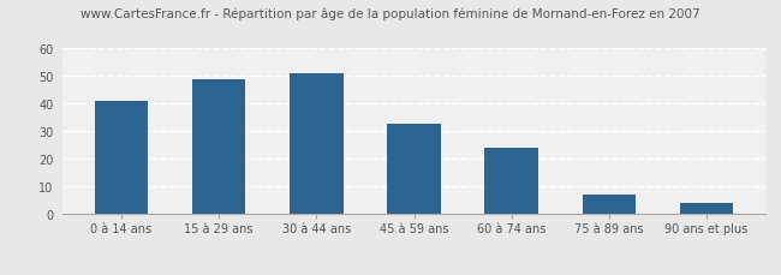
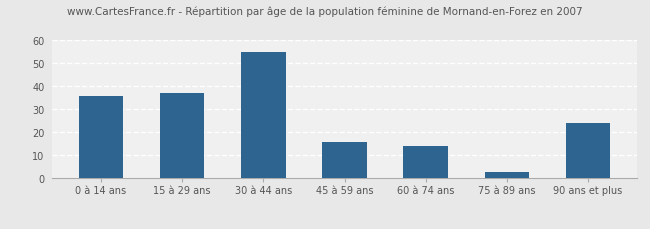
0 à 14 ans: 41 -> 36
15 à 29 ans: 49 -> 37
30 à 44 ans: 51 -> 55
45 à 59 ans: 33 -> 16
60 à 74 ans: 24 -> 14
75 à 89 ans: 7 -> 3
90 ans et plus: 4 -> 24
